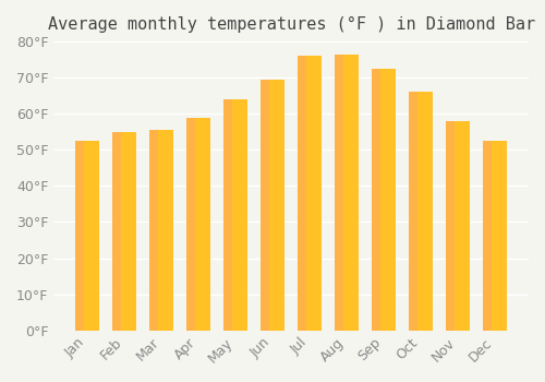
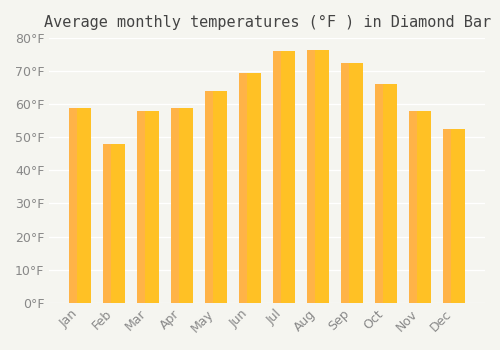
Jan: 52.5°F -> 59.0°F
Feb: 55.0°F -> 48.0°F
Mar: 55.5°F -> 58.0°F
